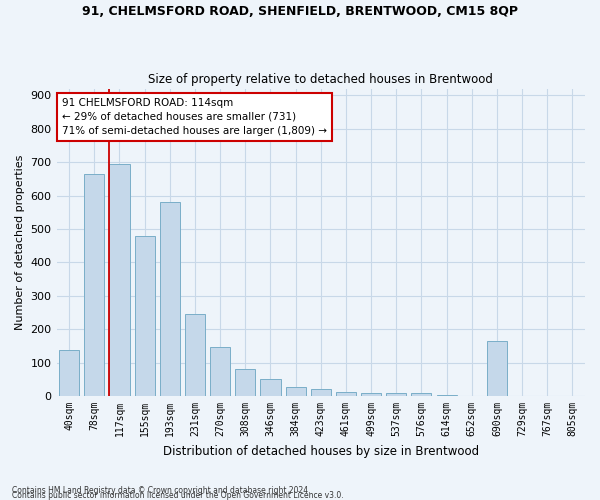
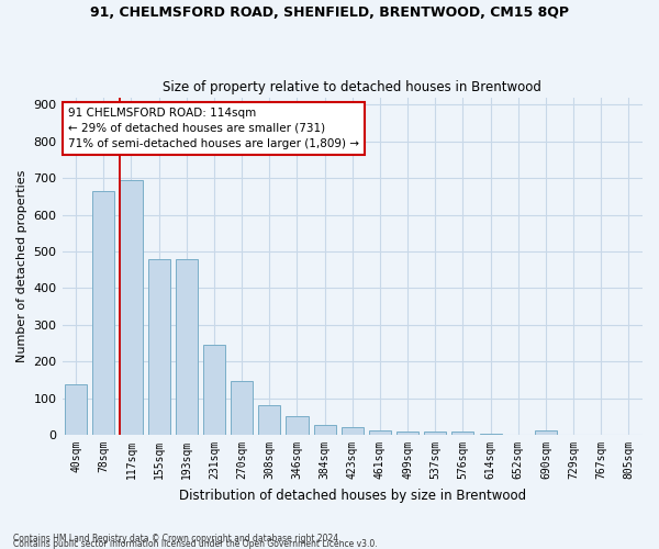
193sqm: 580 -> 480
690sqm: 165 -> 12
